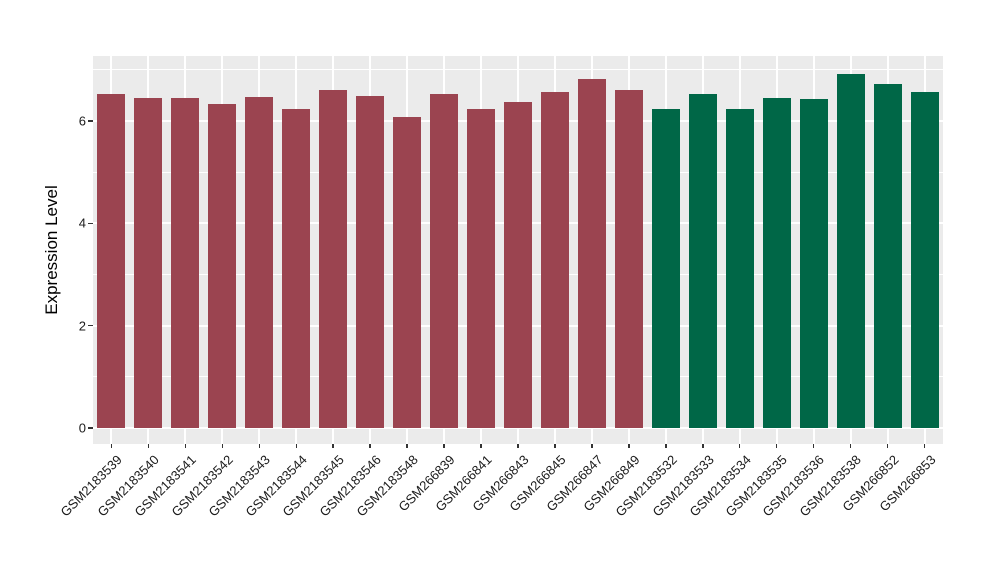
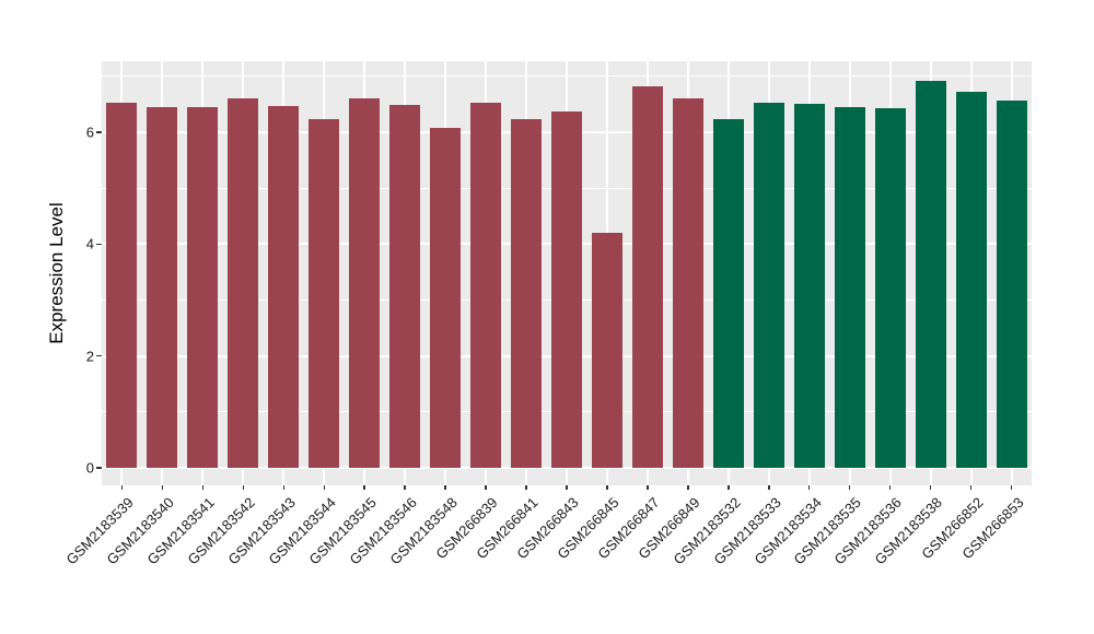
GSM2183542: 6.3 -> 6.6
GSM266845: 6.6 -> 4.2
GSM2183534: 6.2 -> 6.5
